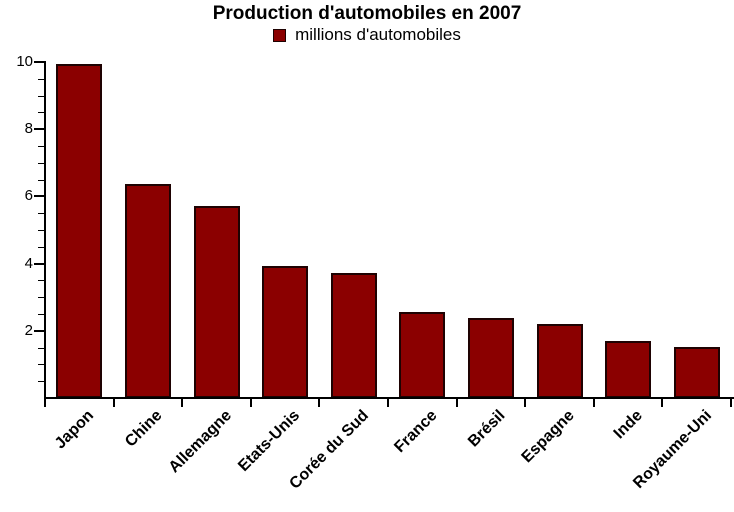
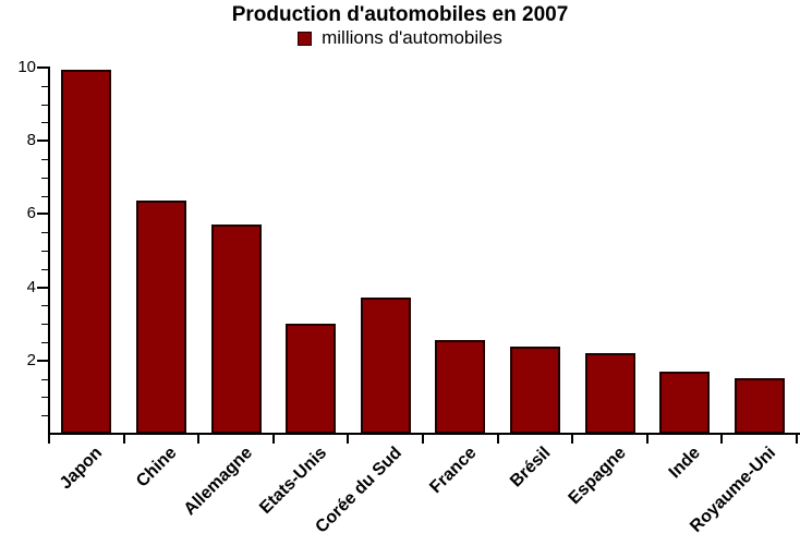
Etats-Unis: 3.9 -> 3.0
